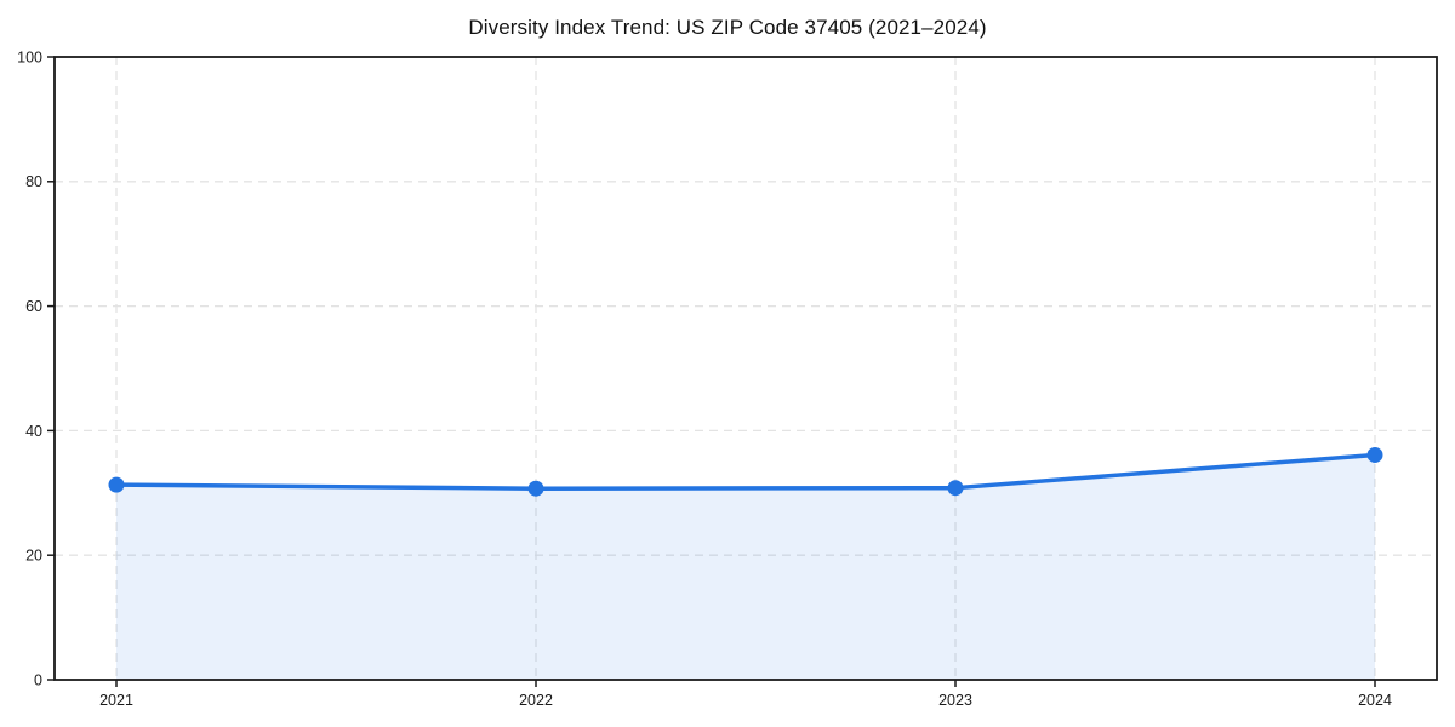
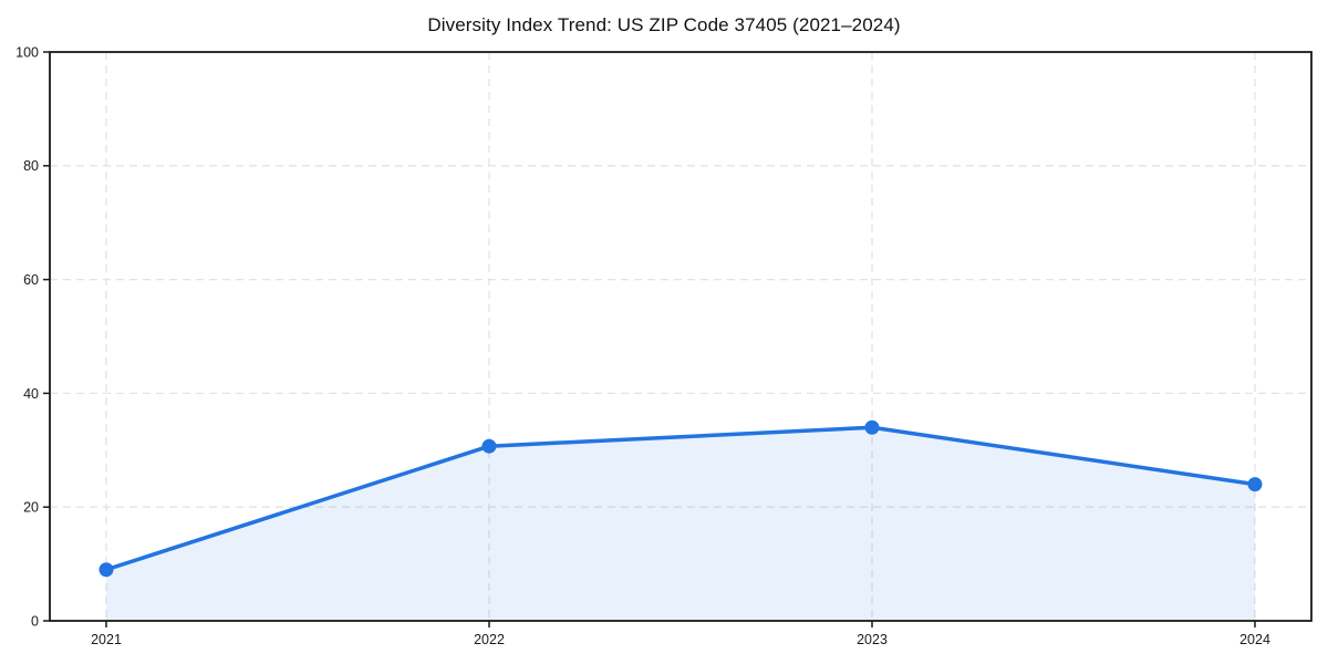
2021: 31 -> 9
2023: 31 -> 34
2024: 36 -> 24
